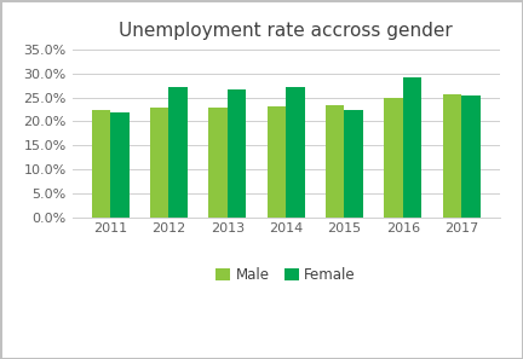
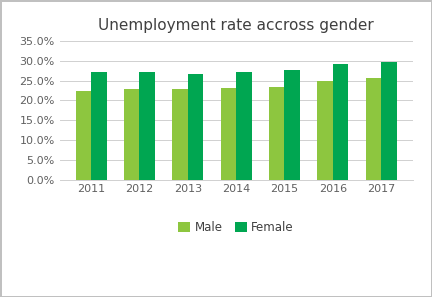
Female/2011: 22.0% -> 27.1%
Female/2015: 22.5% -> 27.6%
Female/2017: 25.5% -> 29.6%
